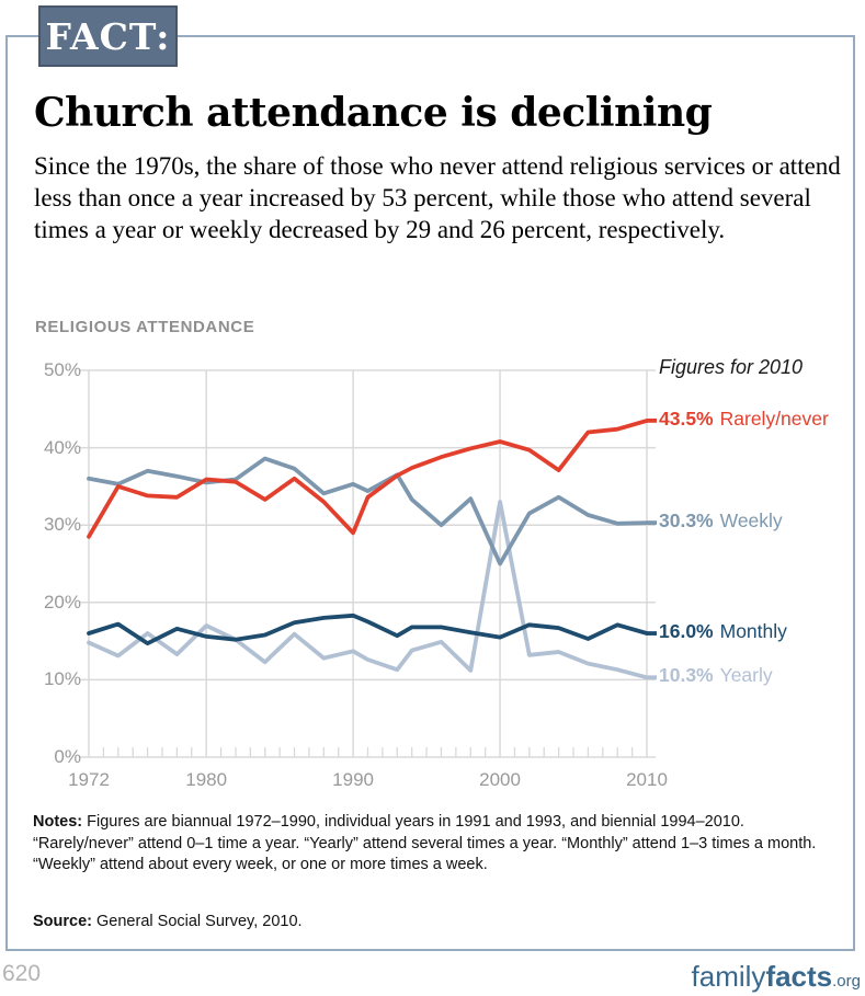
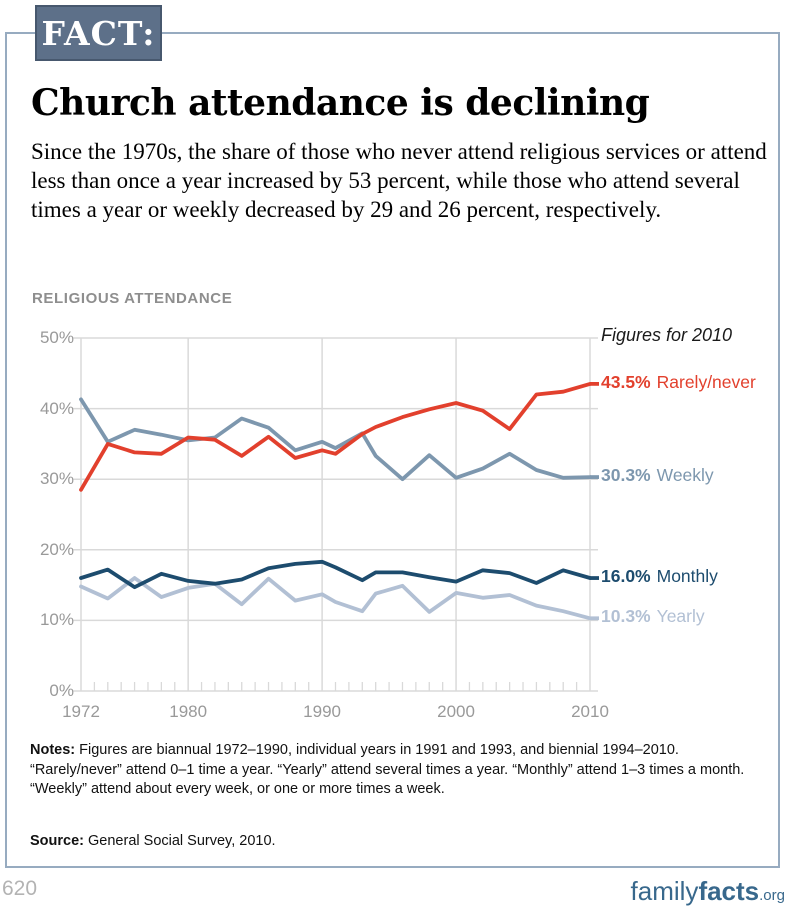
Weekly/1972: 36% -> 41%
Yearly/1980: 17% -> 15%
Rarely/never/1990: 29% -> 34%
Yearly/2000: 33% -> 14%
Weekly/2000: 25% -> 30%
